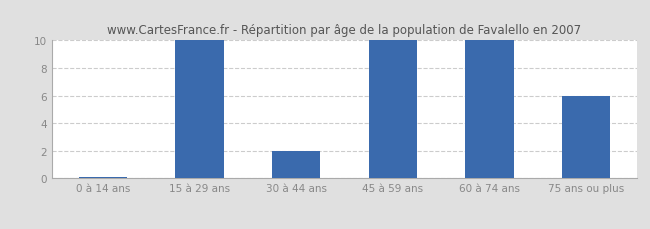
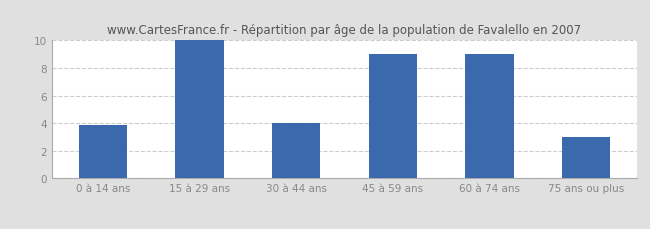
0 à 14 ans: 0.1 -> 3.9
30 à 44 ans: 2.0 -> 4.0
45 à 59 ans: 10.0 -> 9.0
60 à 74 ans: 10.0 -> 9.0
75 ans ou plus: 6.0 -> 3.0
